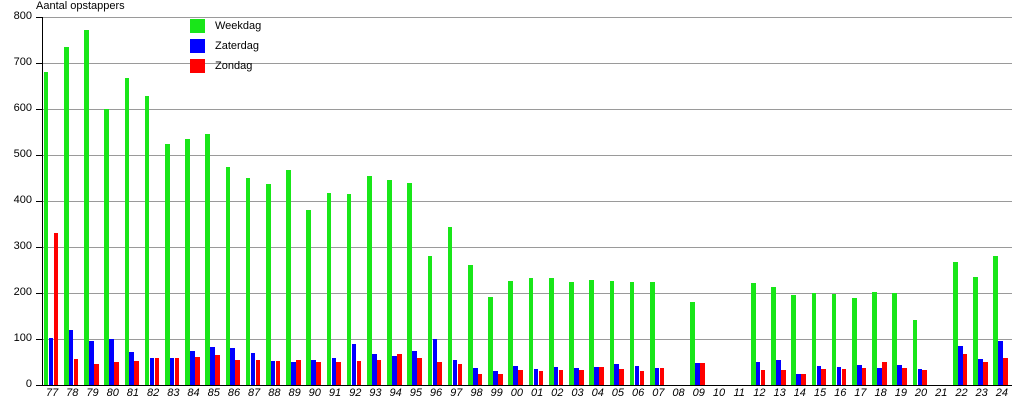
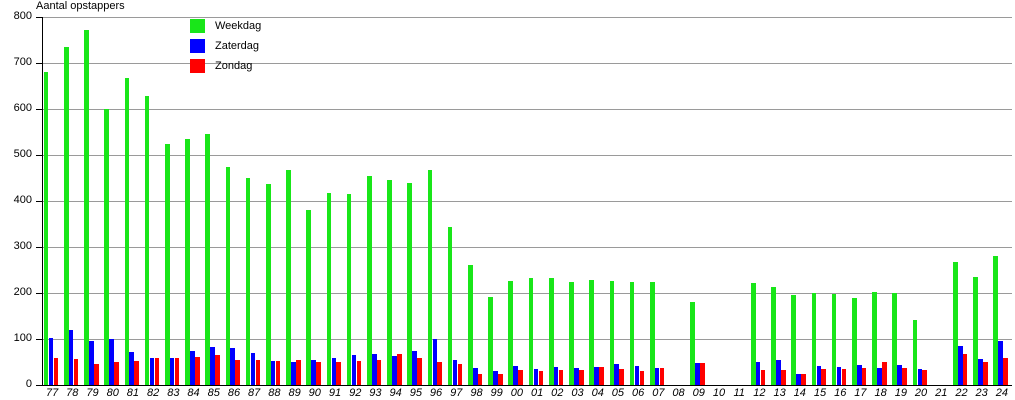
Zondag/77: 330 -> 60
Zaterdag/92: 90 -> 70
Weekdag/96: 280 -> 470
